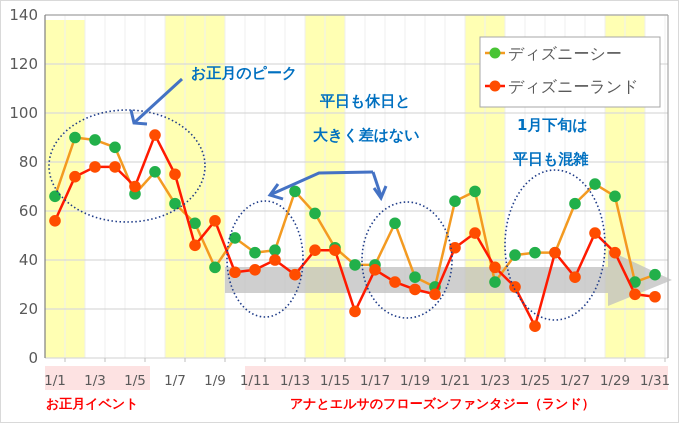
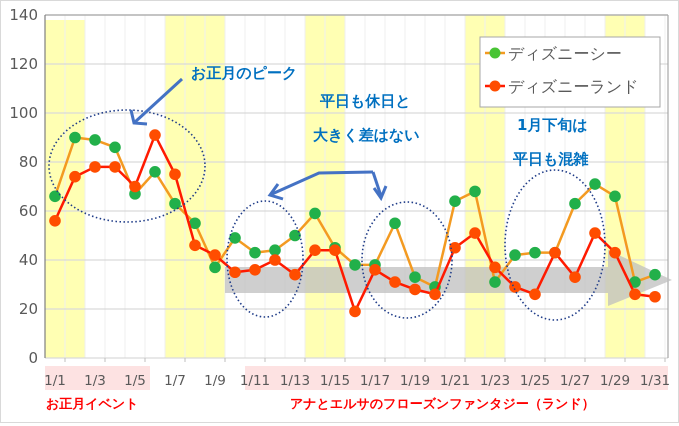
ディズニーランド/1/9: 56 -> 42
ディズニーシー/1/13: 68 -> 50
ディズニーランド/1/25: 13 -> 26
